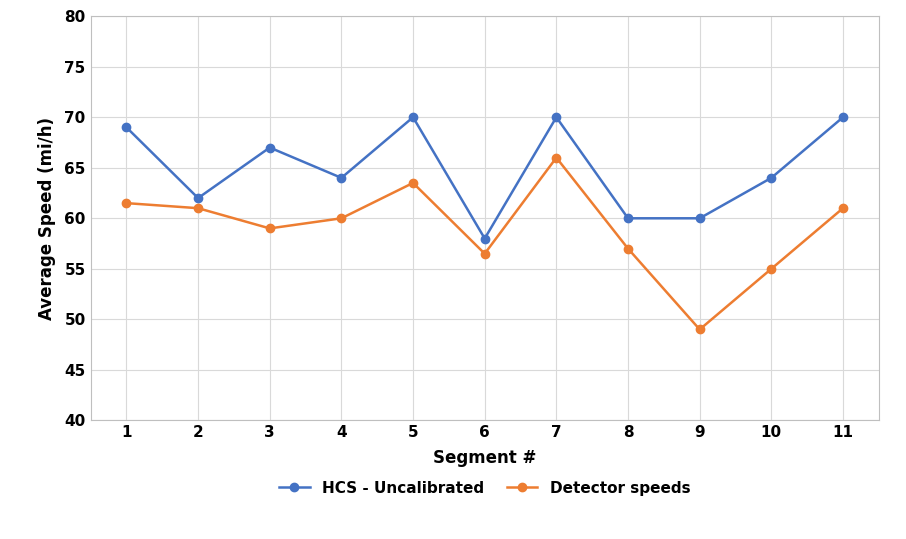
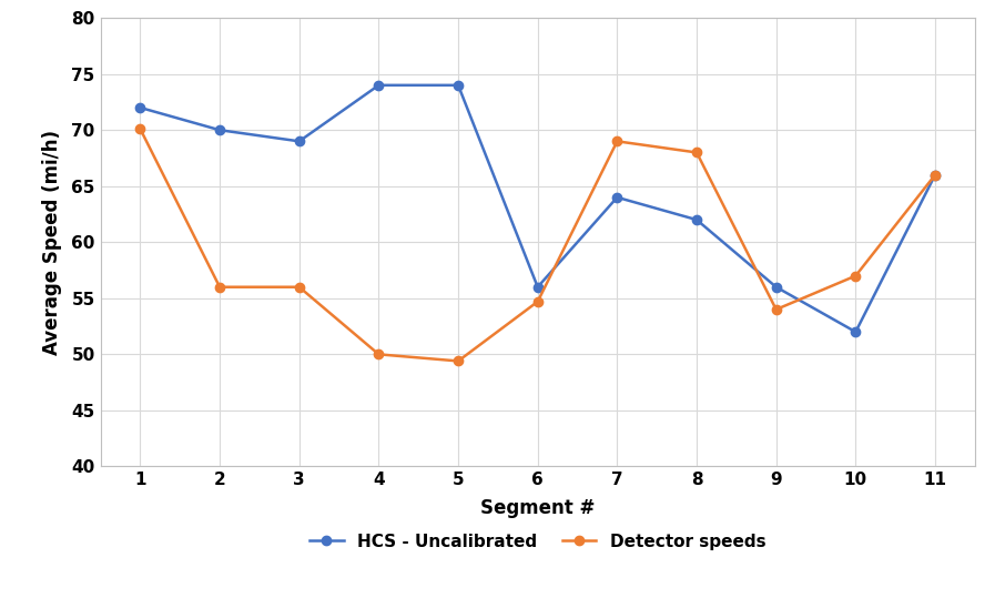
HCS - Uncalibrated/1: 69 -> 72
Detector speeds/1: 61.5 -> 70.1
HCS - Uncalibrated/2: 62 -> 70
Detector speeds/2: 61.0 -> 56.0
HCS - Uncalibrated/3: 67 -> 69
Detector speeds/3: 59.0 -> 56.0
HCS - Uncalibrated/4: 64 -> 74
Detector speeds/4: 60.0 -> 50.0
HCS - Uncalibrated/5: 70 -> 74
Detector speeds/5: 63.5 -> 49.4
HCS - Uncalibrated/6: 58 -> 56
Detector speeds/6: 56.5 -> 54.7
HCS - Uncalibrated/7: 70 -> 64
Detector speeds/7: 66.0 -> 69.0
HCS - Uncalibrated/8: 60 -> 62
Detector speeds/8: 57.0 -> 68.0
HCS - Uncalibrated/9: 60 -> 56
Detector speeds/9: 49.0 -> 54.0
HCS - Uncalibrated/10: 64 -> 52
Detector speeds/10: 55.0 -> 57.0
HCS - Uncalibrated/11: 70 -> 66
Detector speeds/11: 61.0 -> 66.0
